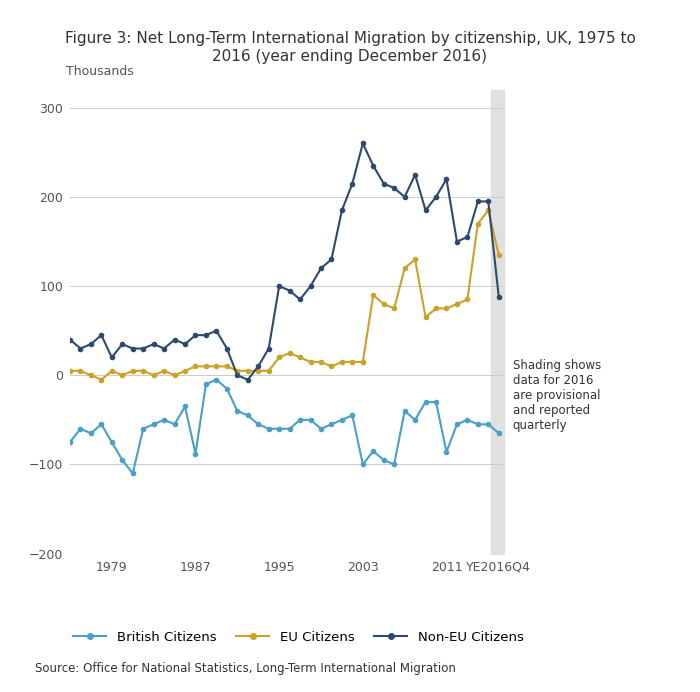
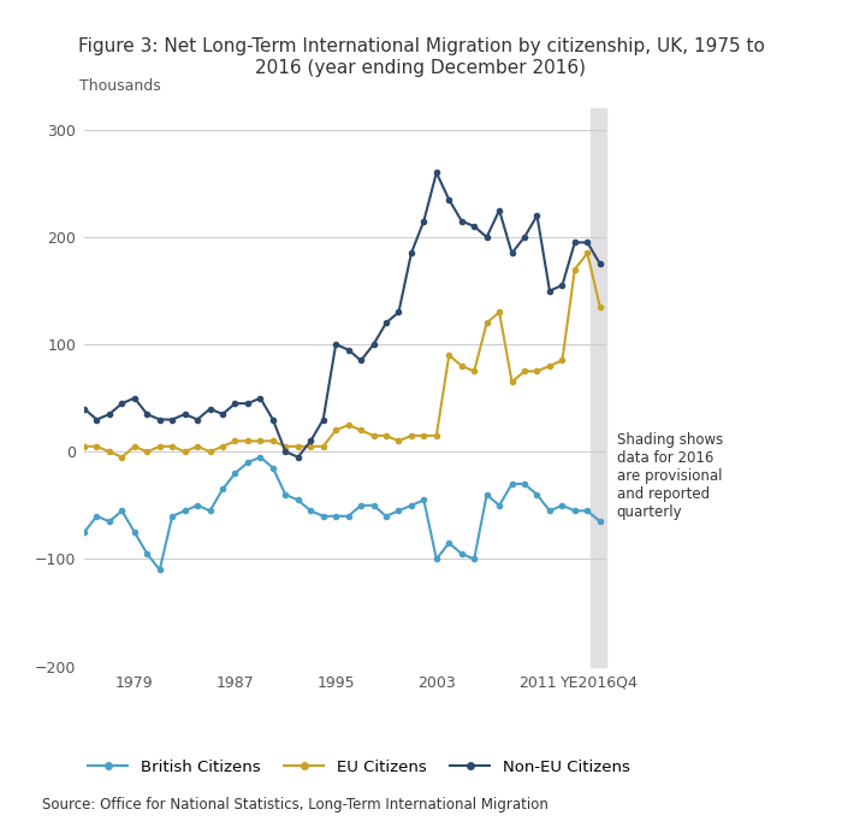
Non-EU Citizens/1979: 20 -> 50
British Citizens/1987: -88 -> -20
British Citizens/2011: -86 -> -40
Non-EU Citizens/YE2016Q4: 88 -> 175
